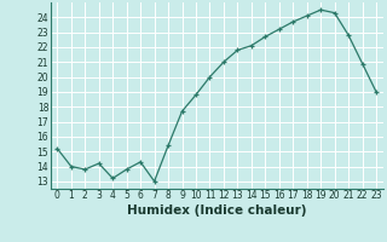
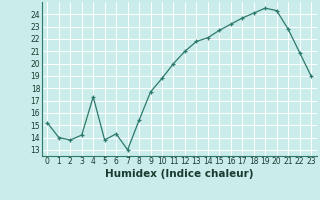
4: 13.2 -> 17.3
